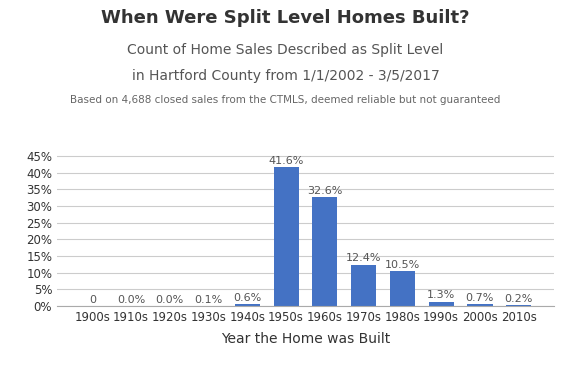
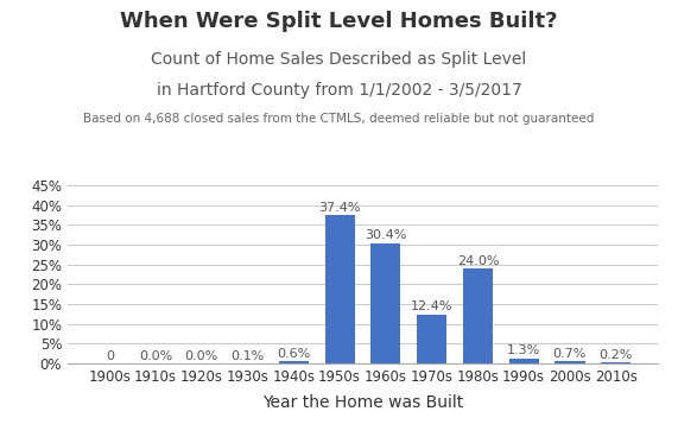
1950s: 41.6% -> 37.4%
1960s: 32.6% -> 30.4%
1980s: 10.5% -> 24.0%
